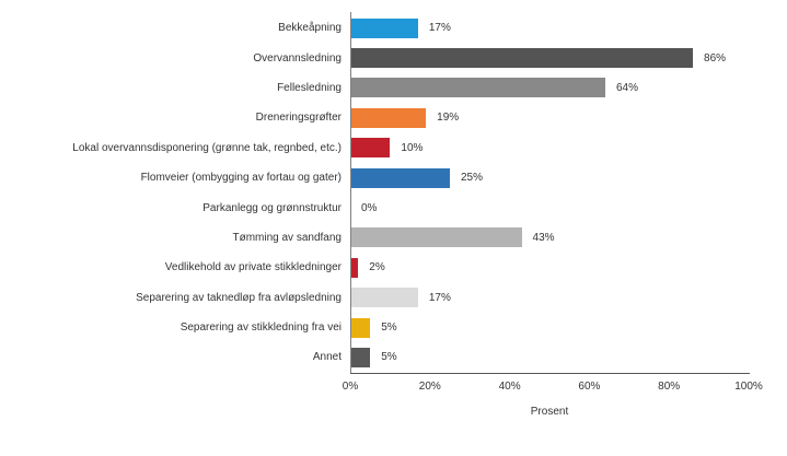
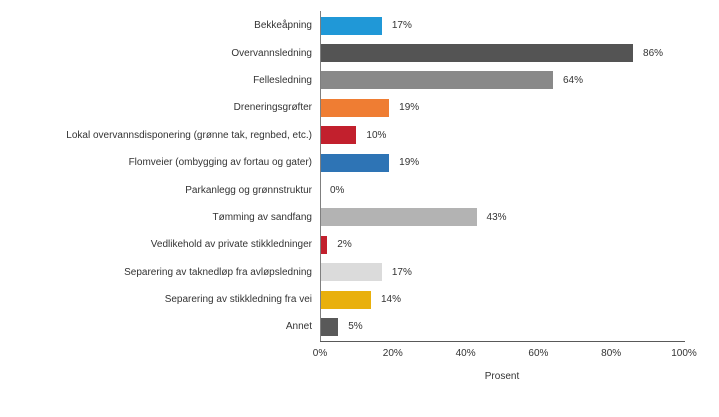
Flomveier (ombygging av fortau og gater): 25% -> 19%
Separering av stikkledning fra vei: 5% -> 14%
